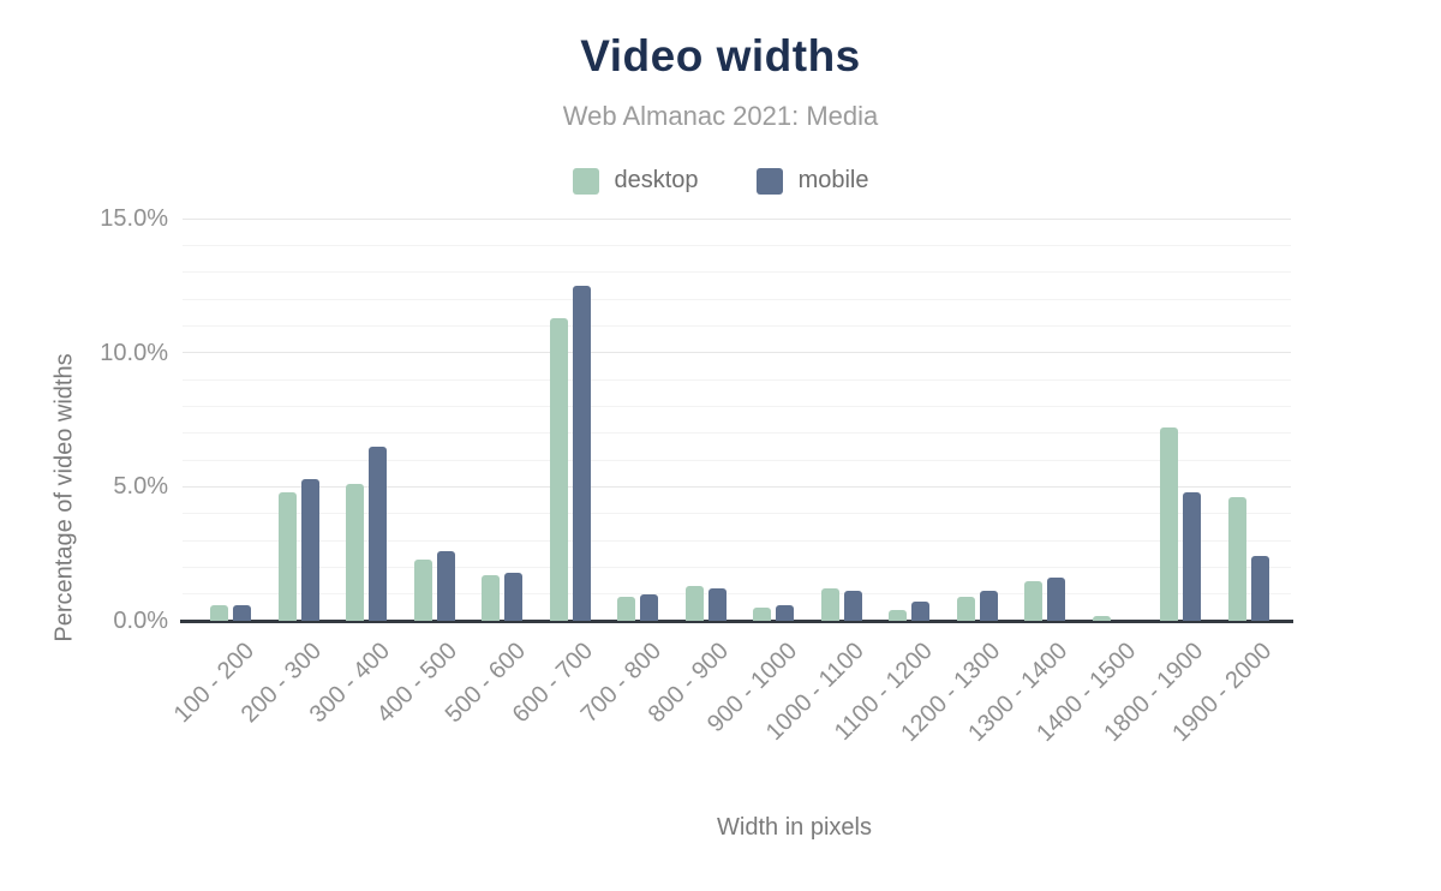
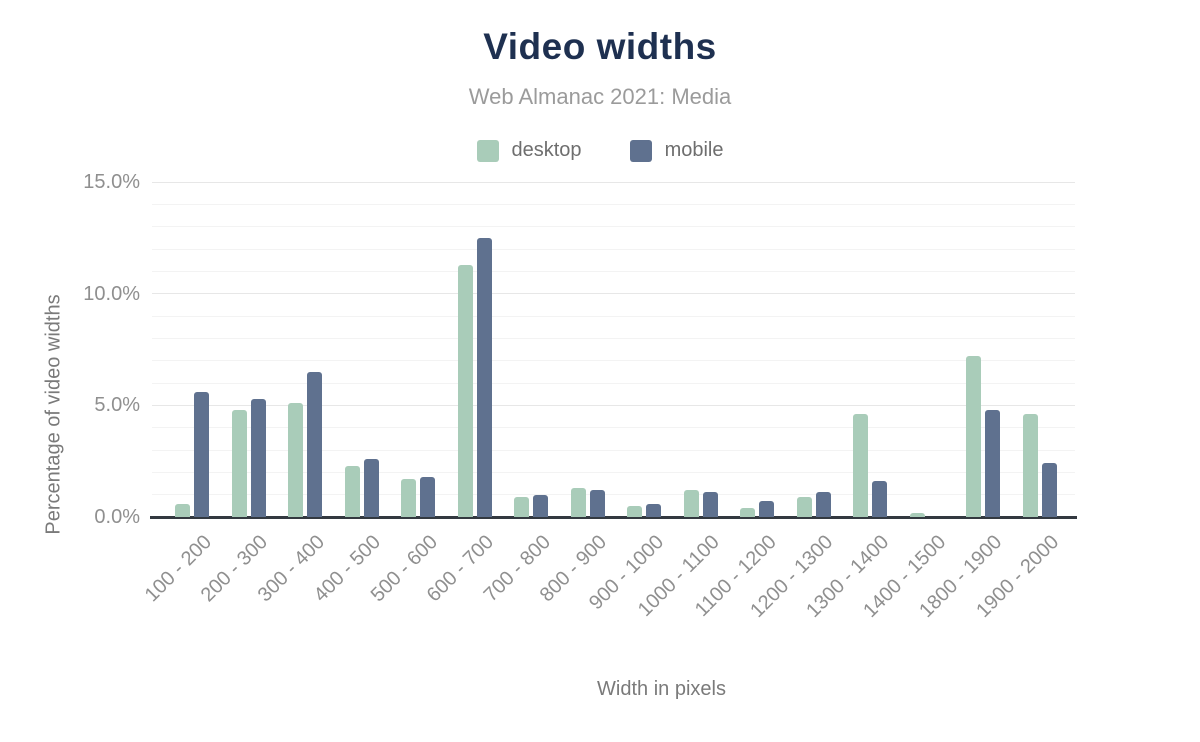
mobile/100 - 200: 0.6% -> 5.6%
desktop/1300 - 1400: 1.5% -> 4.6%
